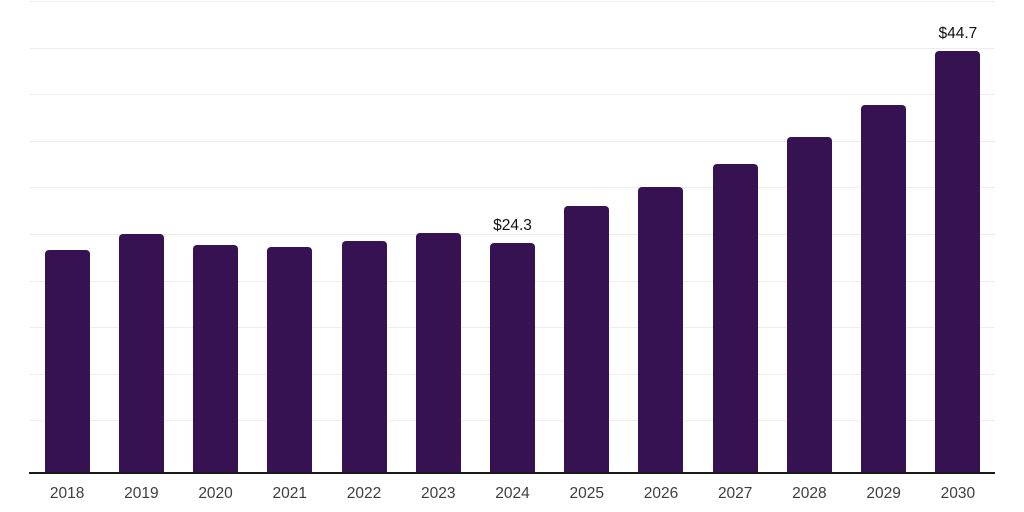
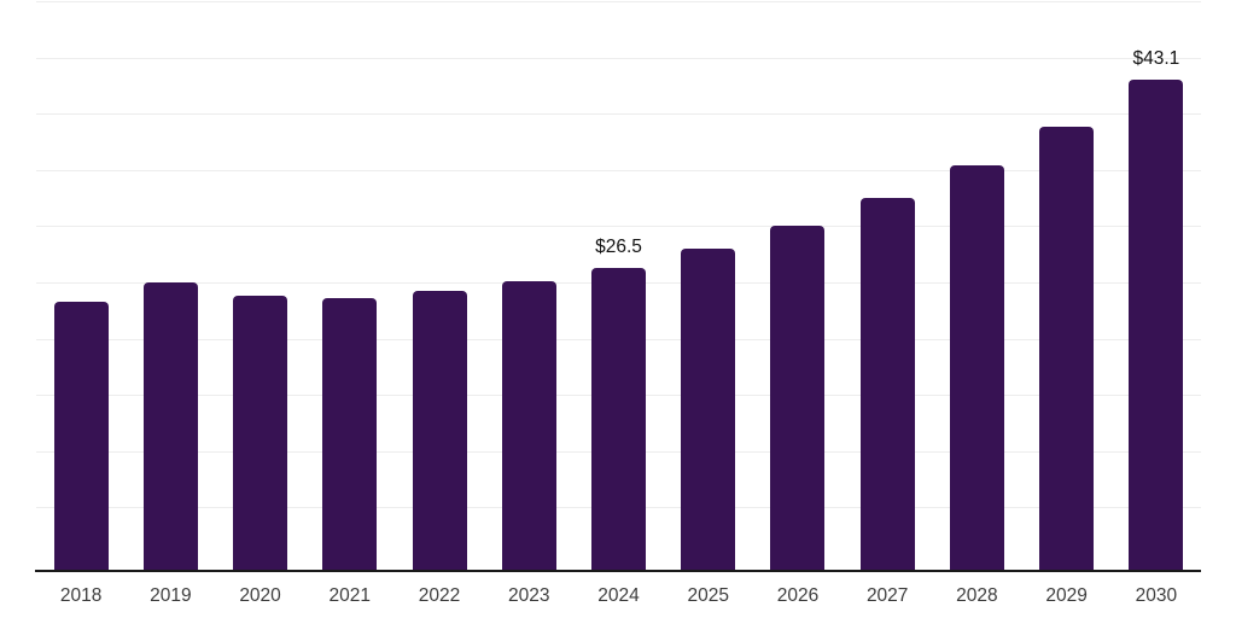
2024: $24.3 -> $26.5
2030: $44.7 -> $43.1
